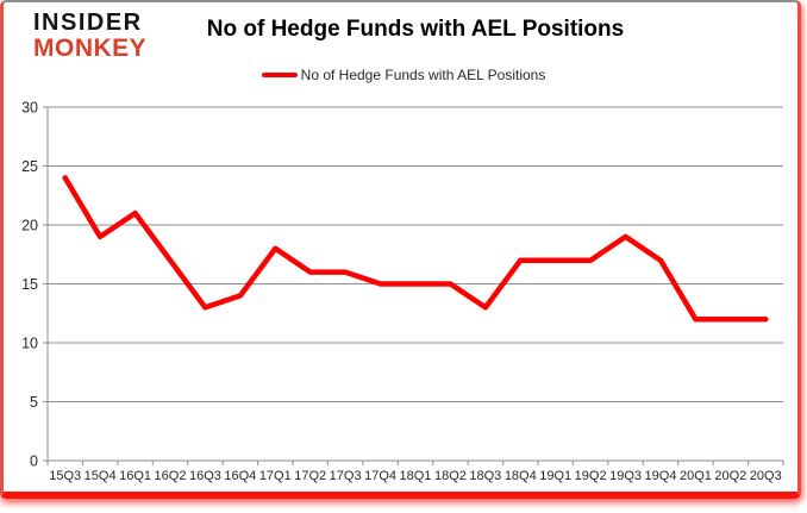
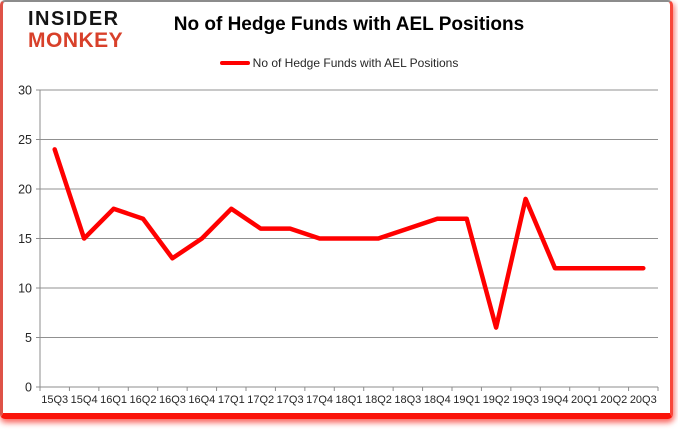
15Q4: 19 -> 15
16Q1: 21 -> 18
16Q4: 14 -> 15
18Q3: 13 -> 16
19Q2: 17 -> 6
19Q4: 17 -> 12
